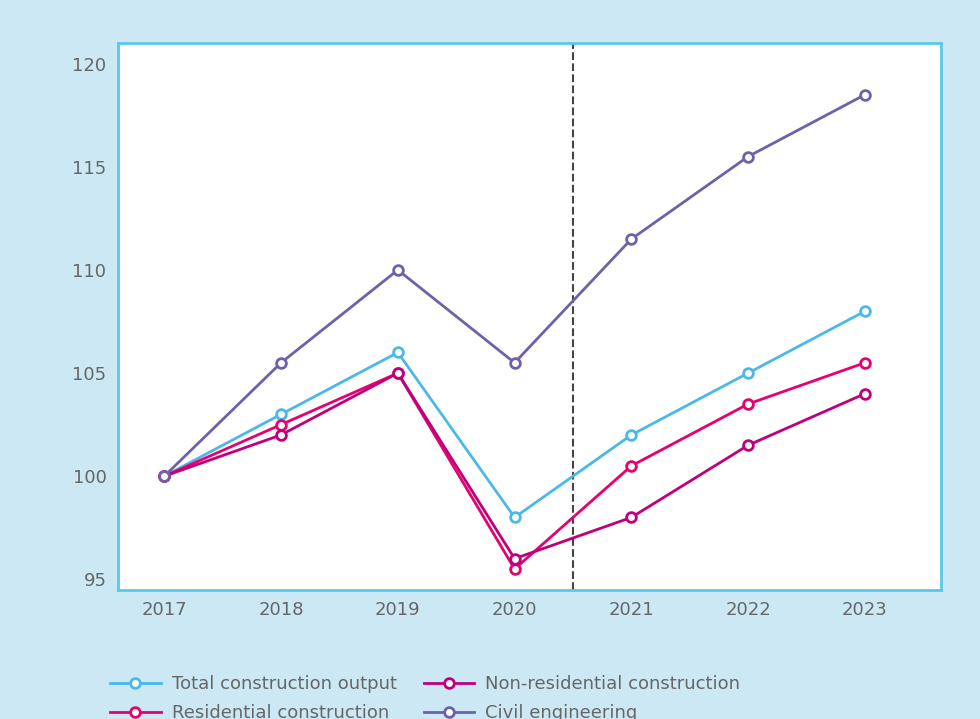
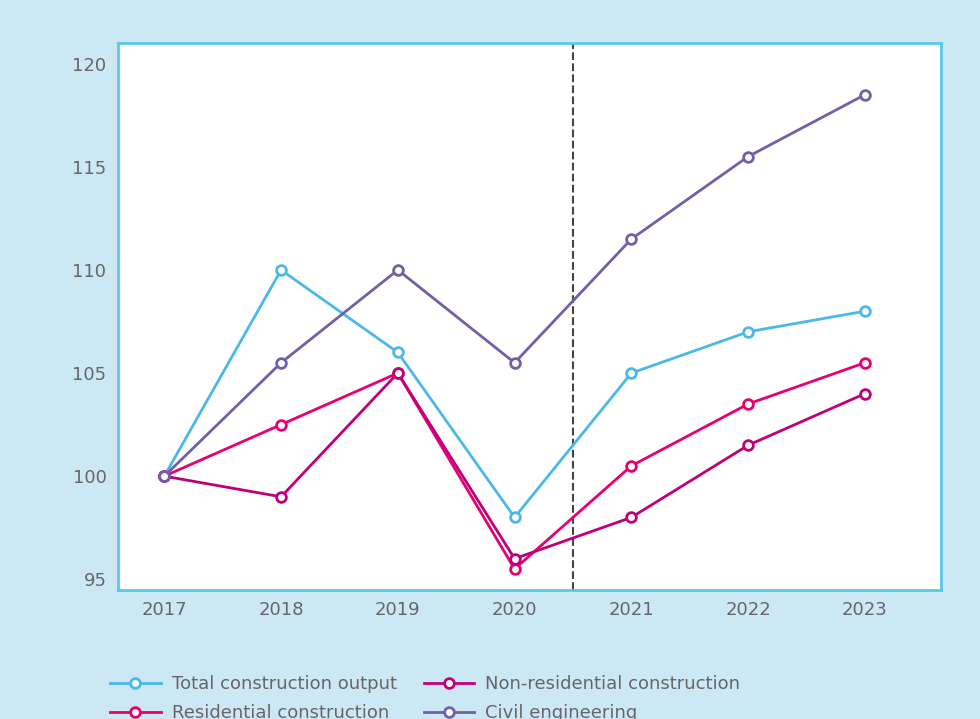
Total construction output/2018: 103 -> 110
Non-residential construction/2018: 102.0 -> 99.0
Total construction output/2021: 102 -> 105
Total construction output/2022: 105 -> 107
